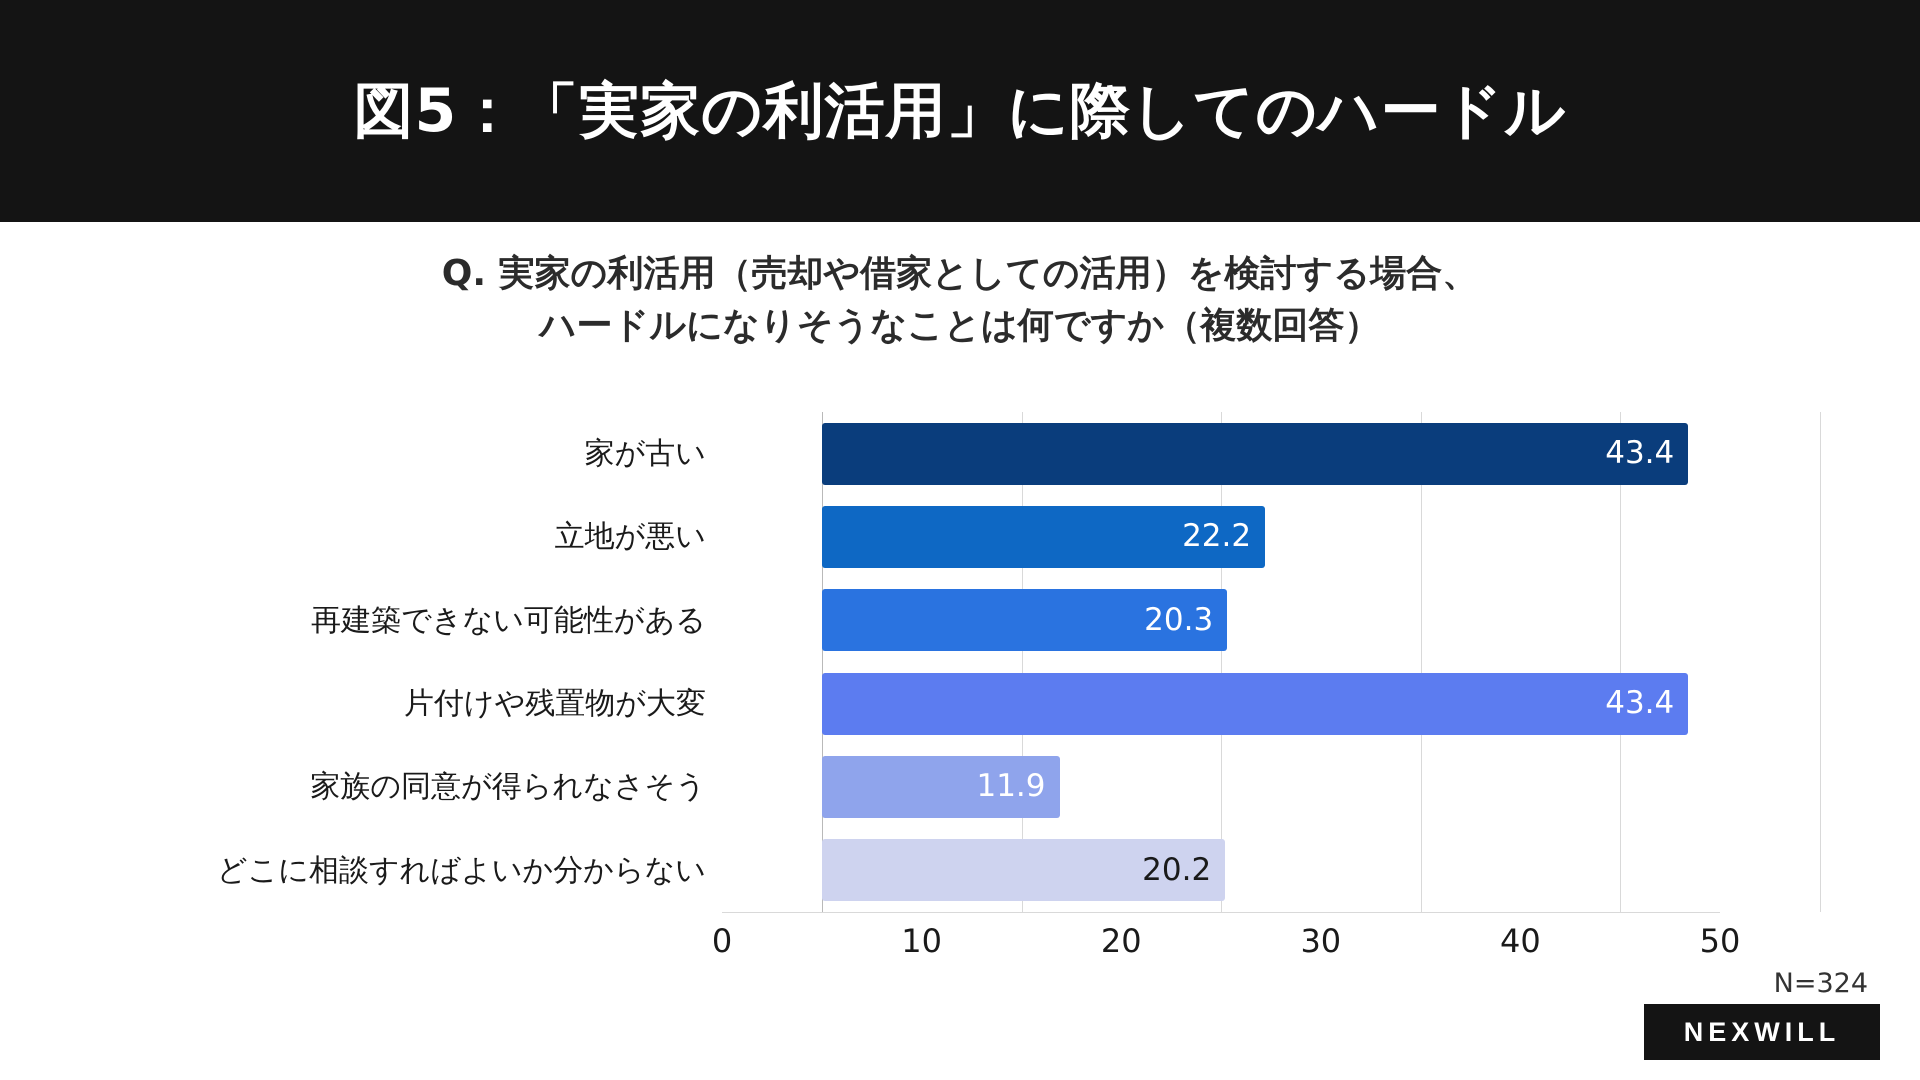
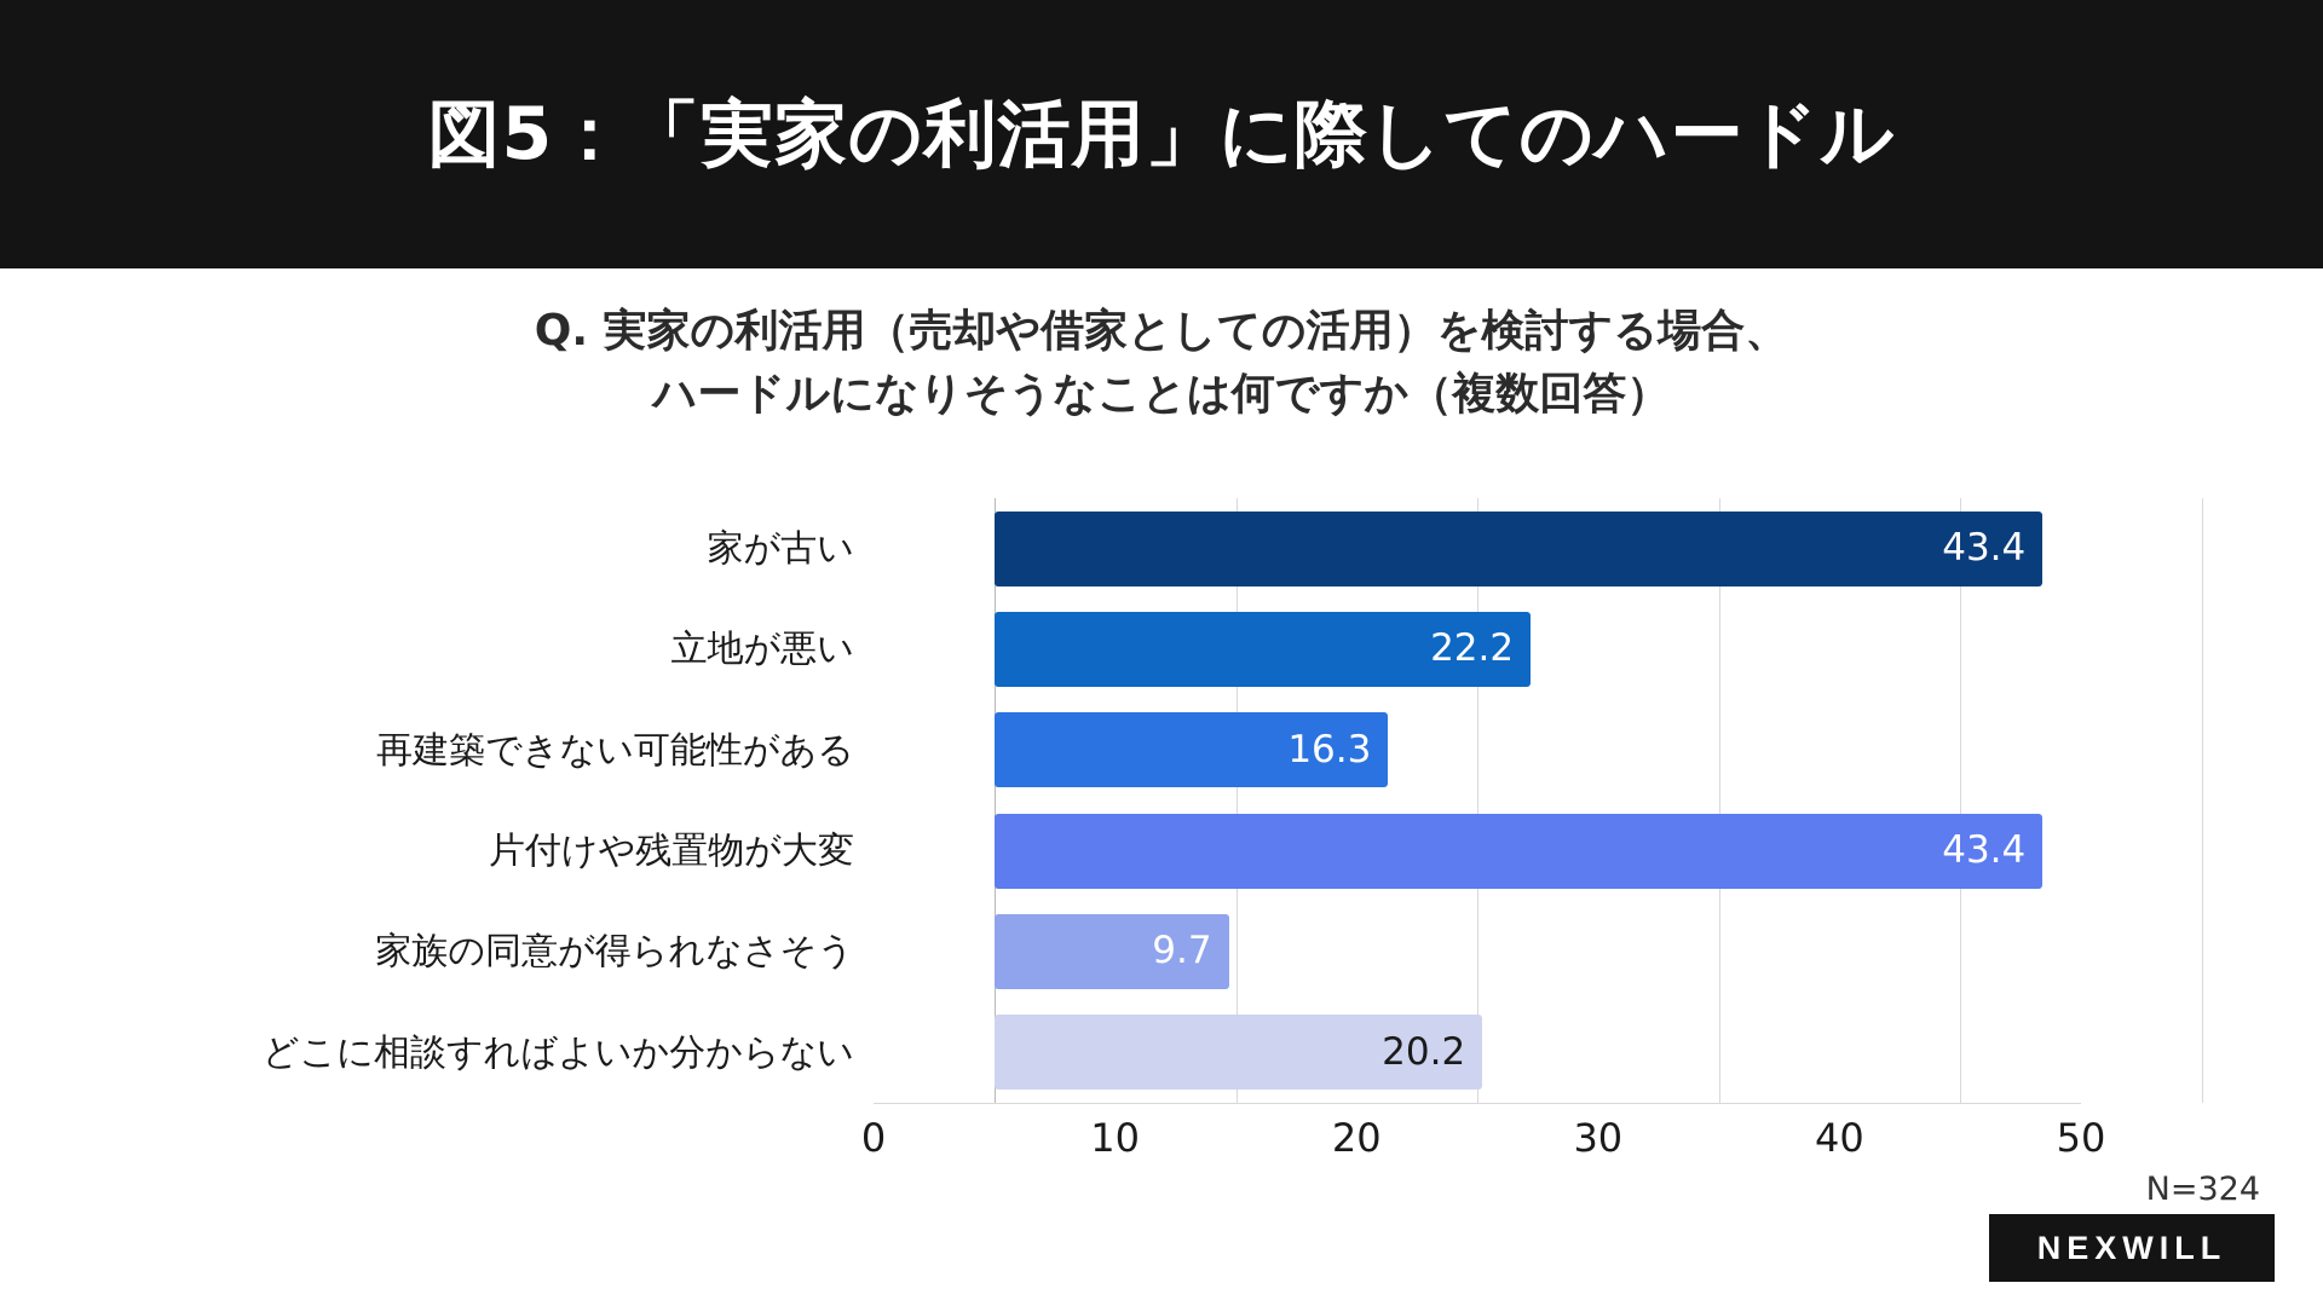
再建築できない可能性がある: 20.3 -> 16.3
家族の同意が得られなさそう: 11.9 -> 9.7
